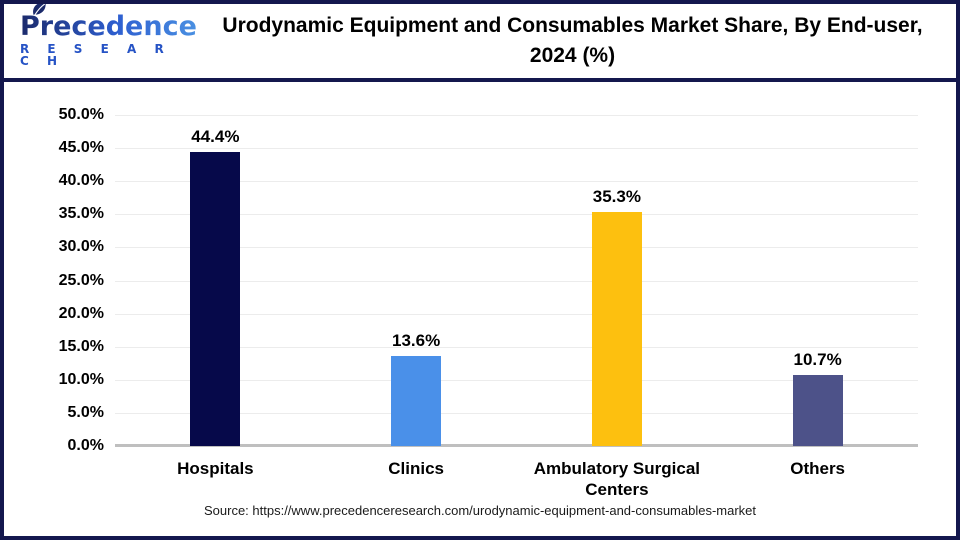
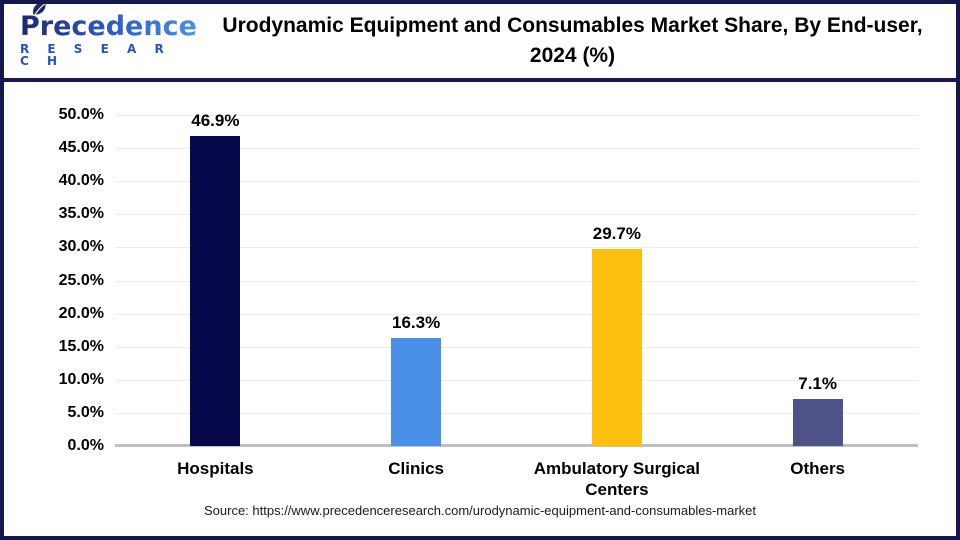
Hospitals: 44.4% -> 46.9%
Clinics: 13.6% -> 16.3%
Ambulatory Surgical Centers: 35.3% -> 29.7%
Others: 10.7% -> 7.1%
